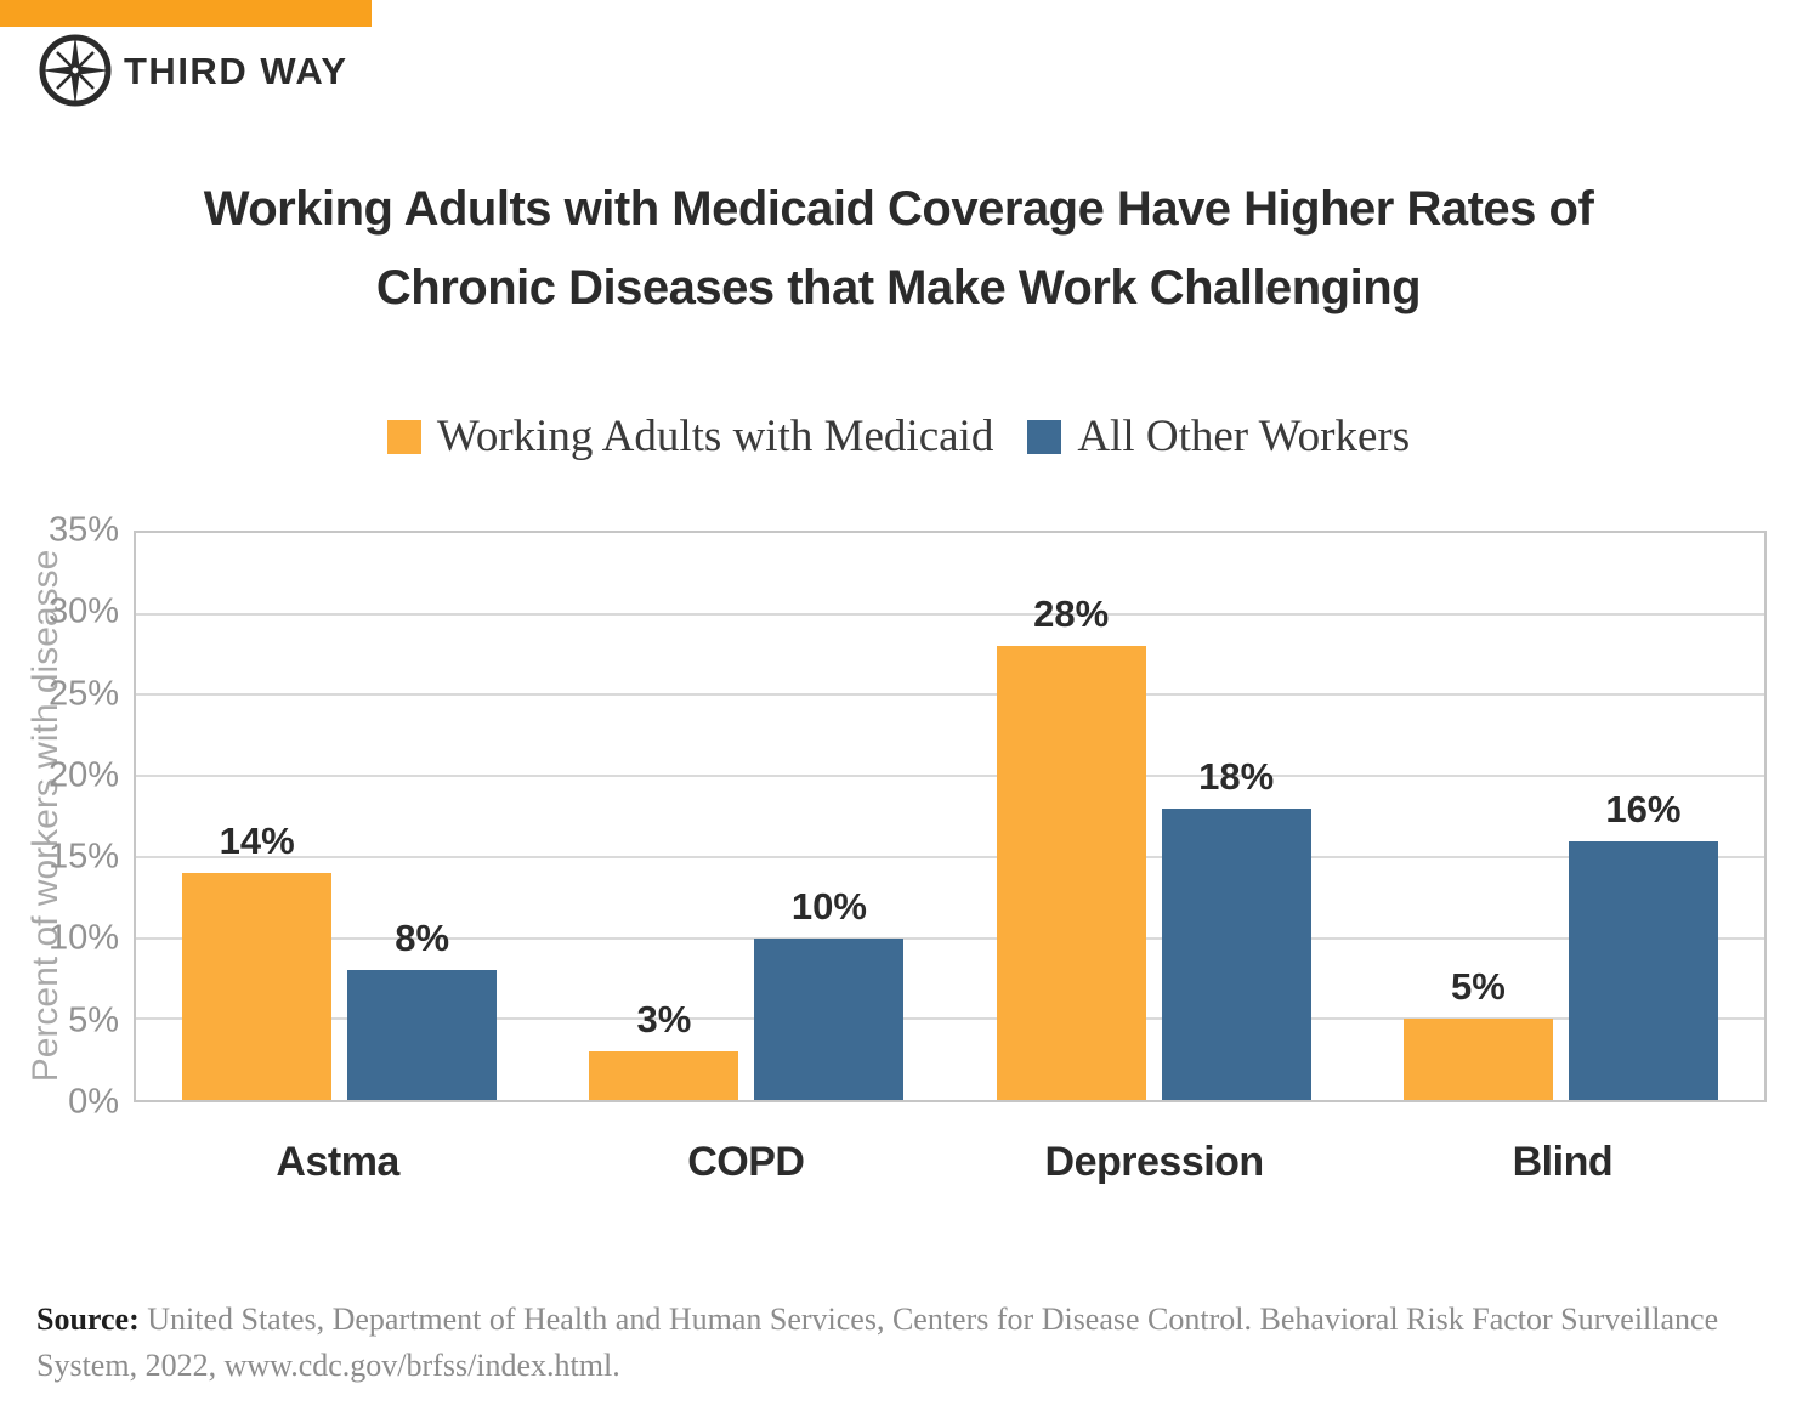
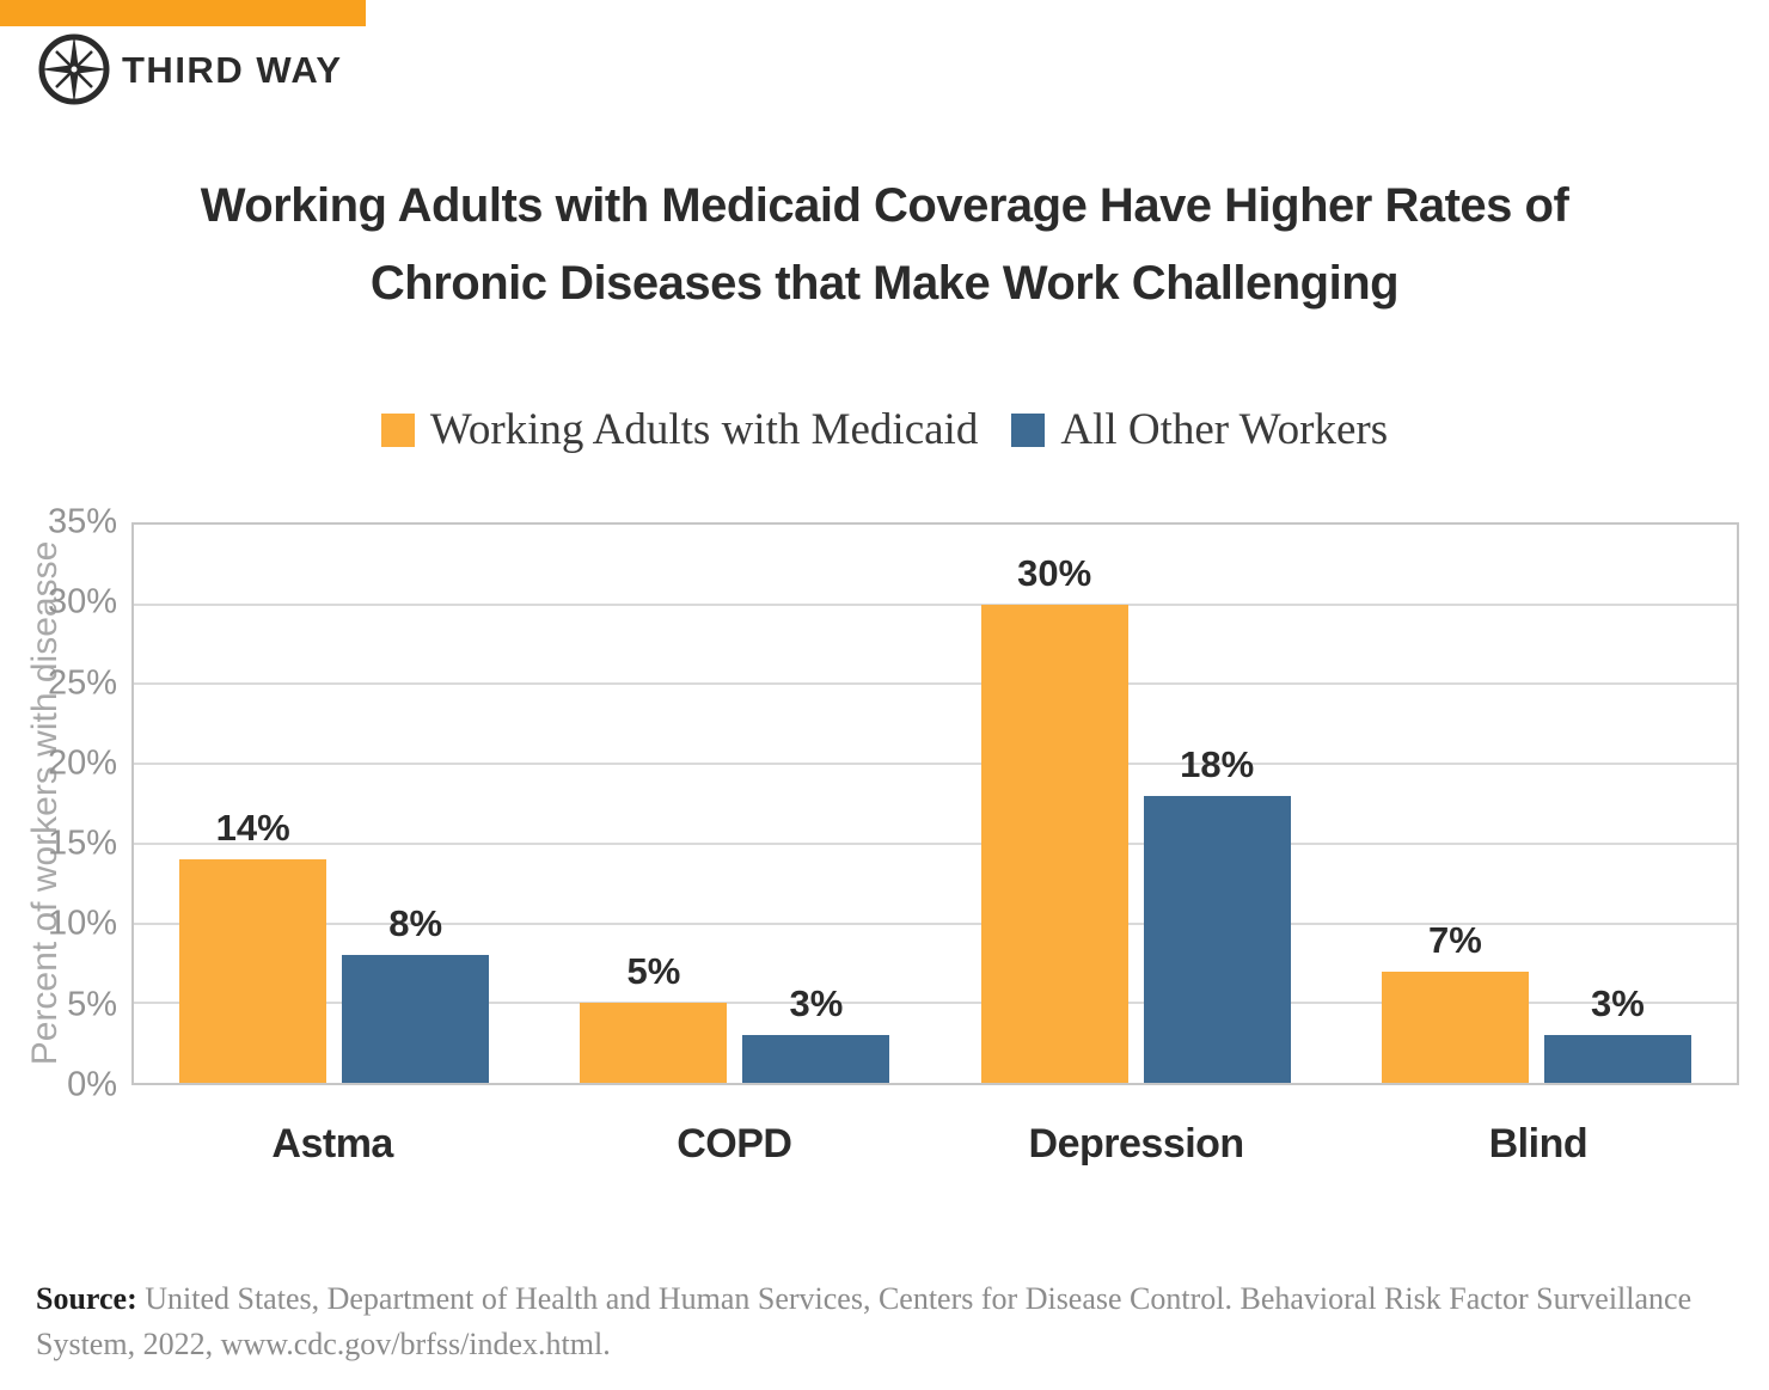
Working Adults with Medicaid/COPD: 3% -> 5%
All Other Workers/COPD: 10% -> 3%
Working Adults with Medicaid/Depression: 28% -> 30%
Working Adults with Medicaid/Blind: 5% -> 7%
All Other Workers/Blind: 16% -> 3%
